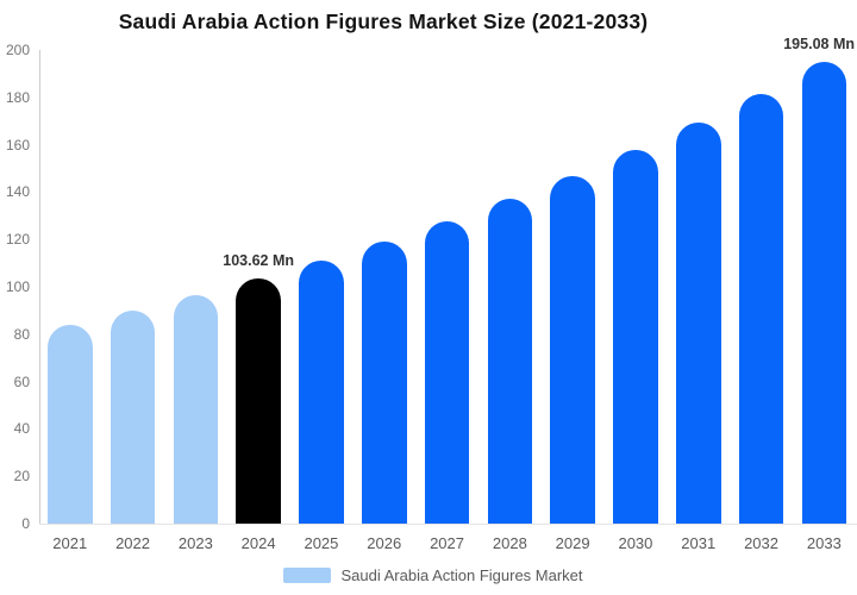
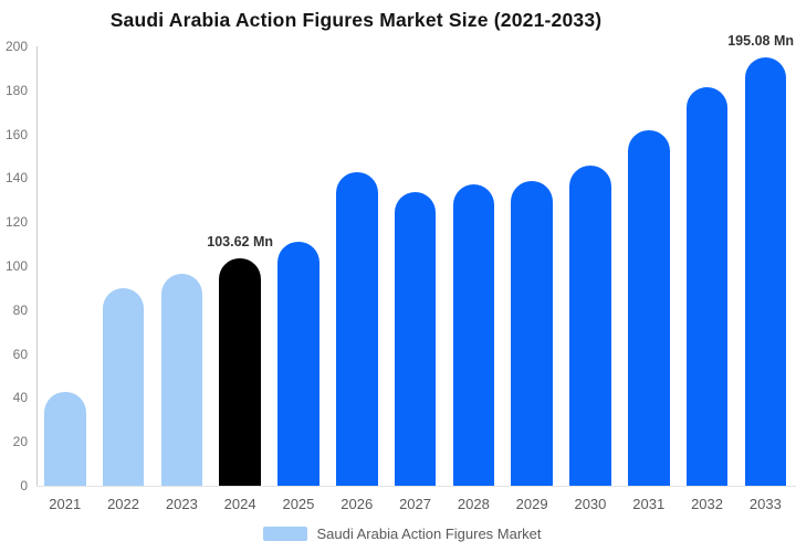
2021: 84 -> 43
2026: 119 -> 143
2027: 128 -> 134
2029: 147 -> 139
2030: 158 -> 146
2031: 169 -> 162
